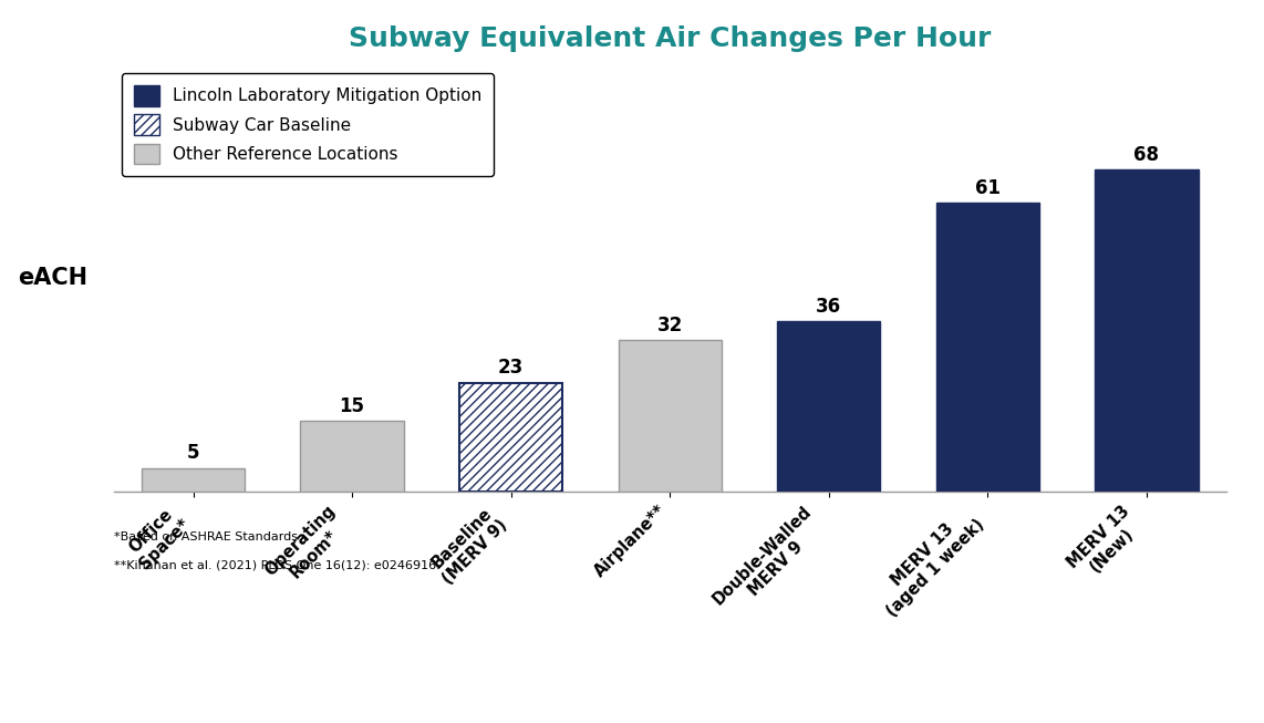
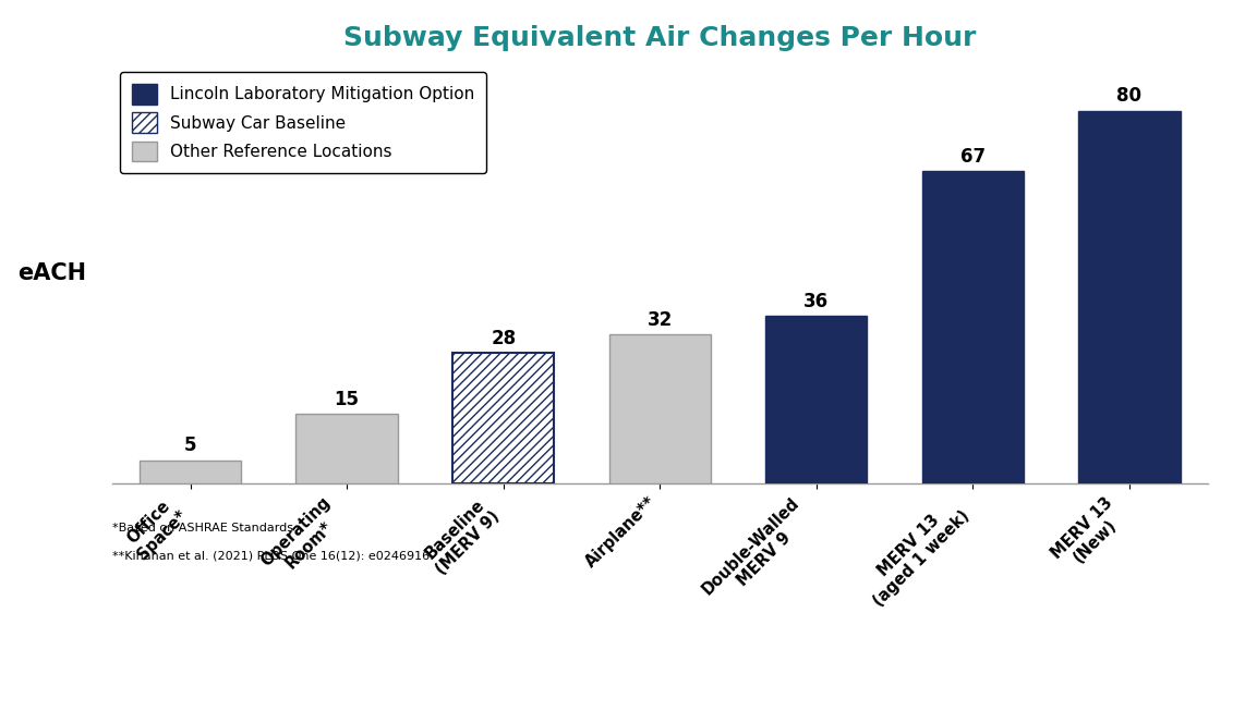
Baseline (MERV 9): 23 -> 28
MERV 13 (aged 1 week): 61 -> 67
MERV 13 (New): 68 -> 80
